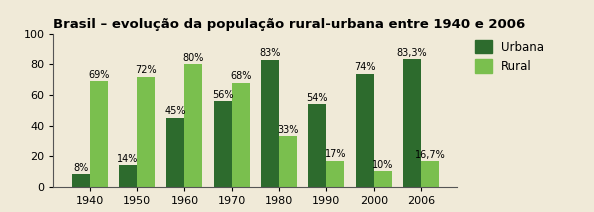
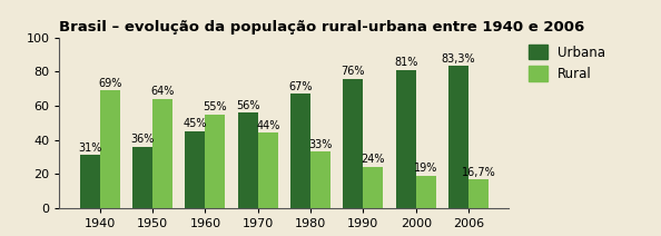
Urbana/1940: 8% -> 31%
Urbana/1950: 14% -> 36%
Rural/1950: 72% -> 64%
Rural/1960: 80% -> 55%
Rural/1970: 68% -> 44%
Urbana/1980: 83% -> 67%
Urbana/1990: 54% -> 76%
Rural/1990: 17% -> 24%
Urbana/2000: 74% -> 81%
Rural/2000: 10% -> 19%
